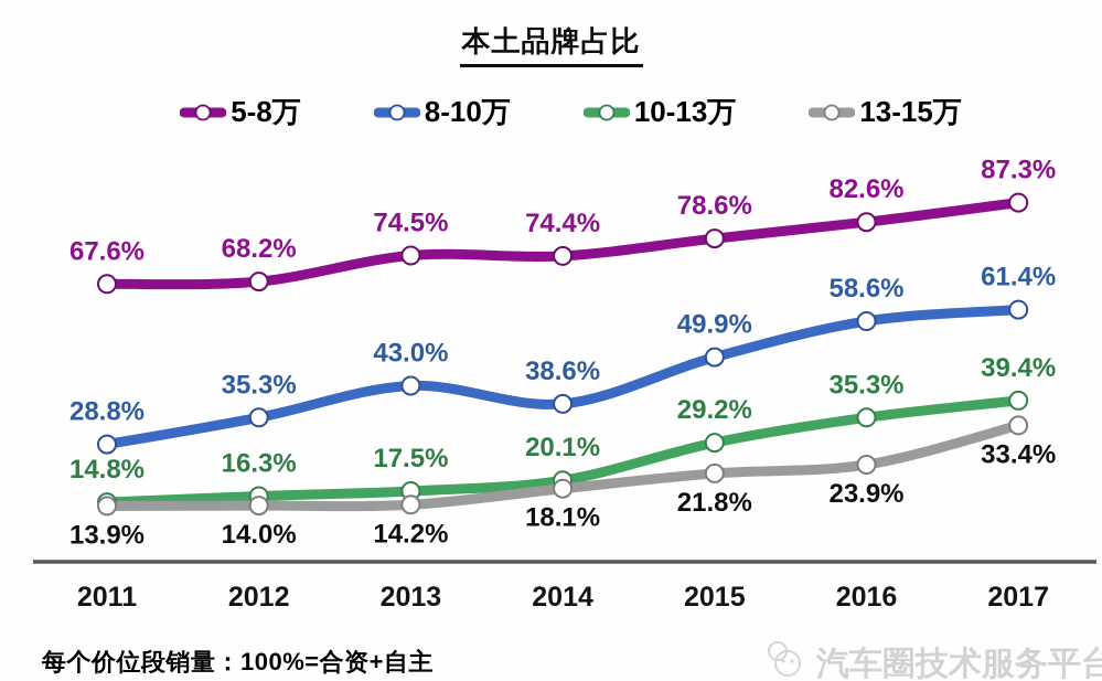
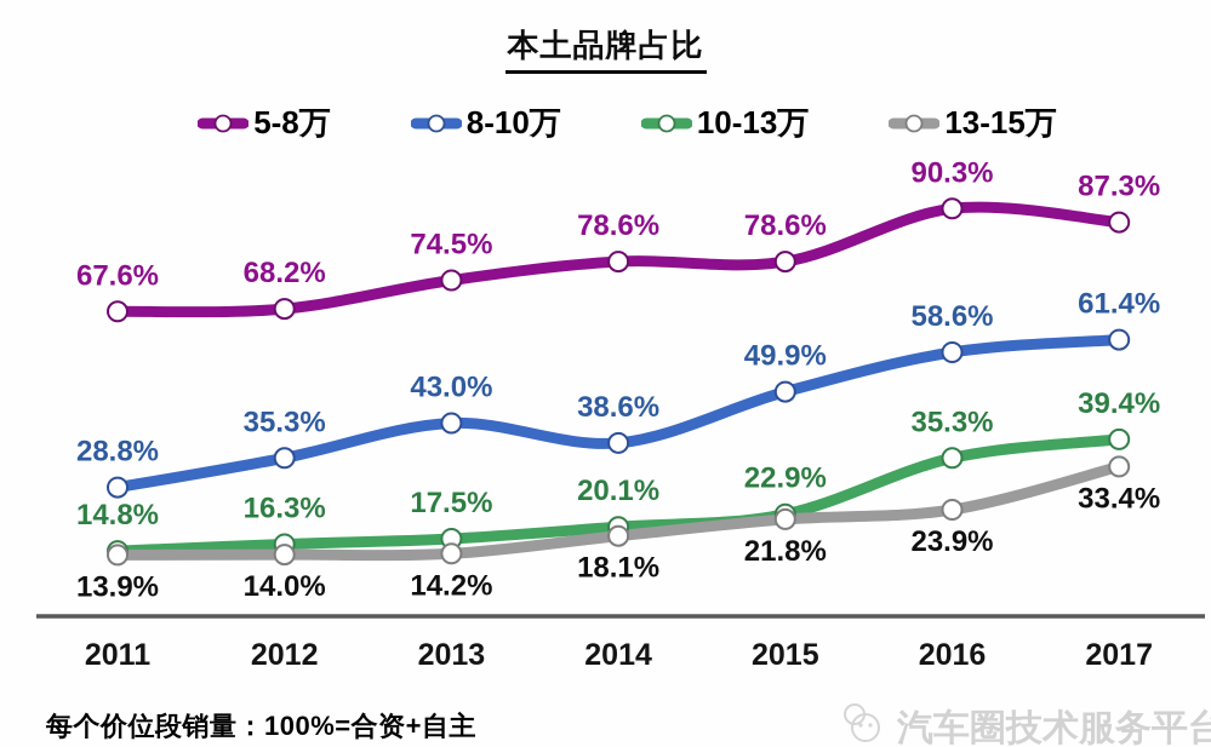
5-8万/2014: 74.4% -> 78.6%
10-13万/2015: 29.2% -> 22.9%
5-8万/2016: 82.6% -> 90.3%
